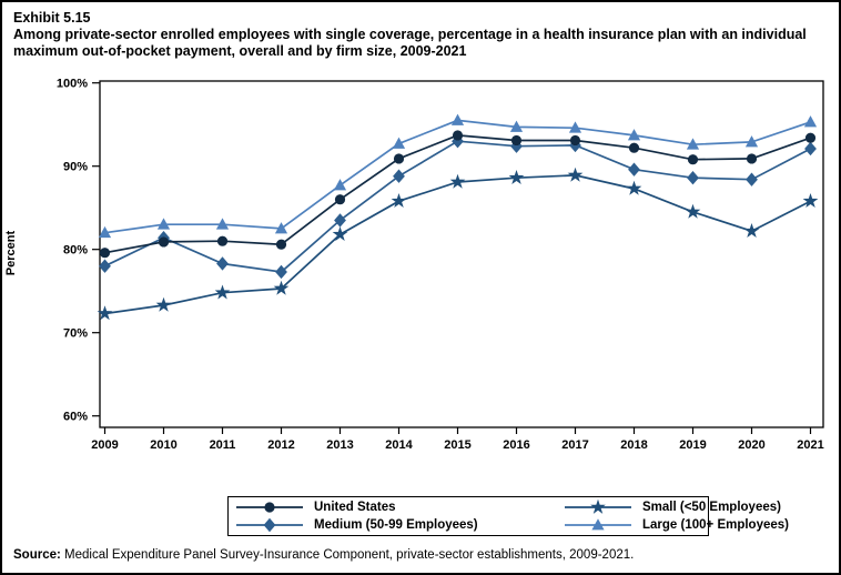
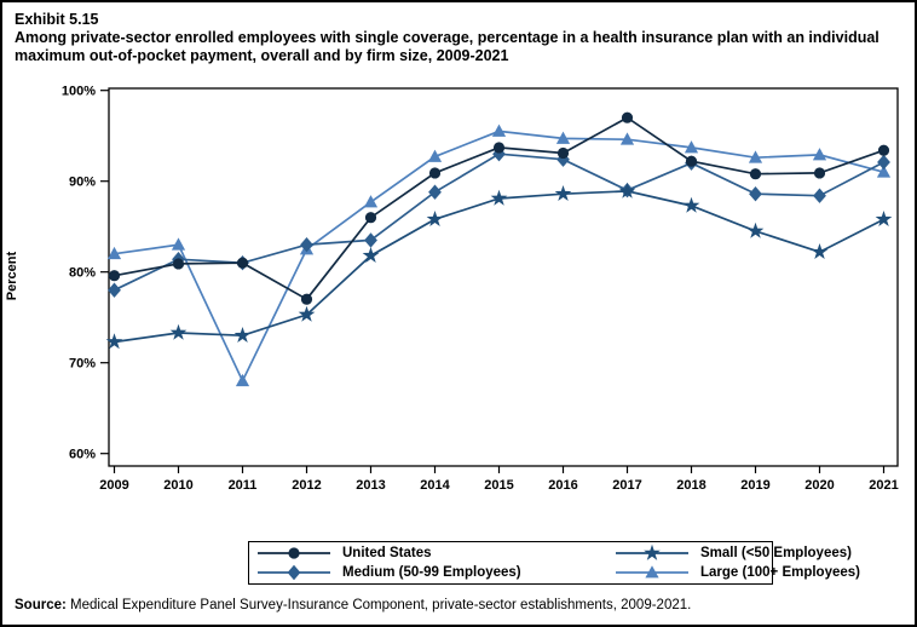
Small (<50 Employees)/2011: 75% -> 73%
Medium (50-99 Employees)/2011: 78% -> 81%
Large (100+ Employees)/2011: 83% -> 68%
United States/2012: 81% -> 77%
Medium (50-99 Employees)/2012: 77% -> 83%
United States/2017: 93% -> 97%
Medium (50-99 Employees)/2017: 92% -> 89%
Medium (50-99 Employees)/2018: 90% -> 92%
Large (100+ Employees)/2021: 95% -> 91%
